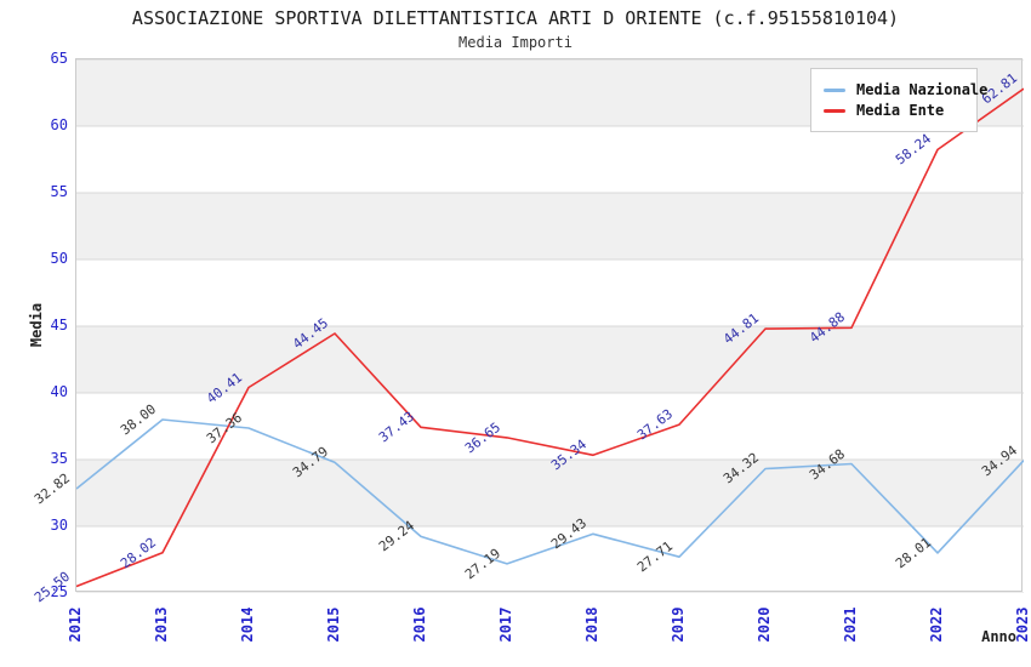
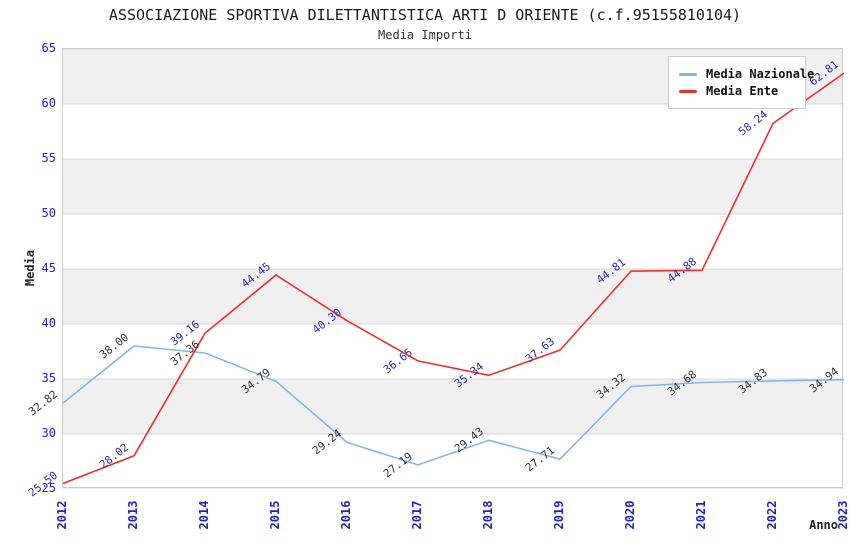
Media Ente/2014: 40.41 -> 39.16
Media Ente/2016: 37.43 -> 40.30
Media Nazionale/2022: 28.01 -> 34.83
